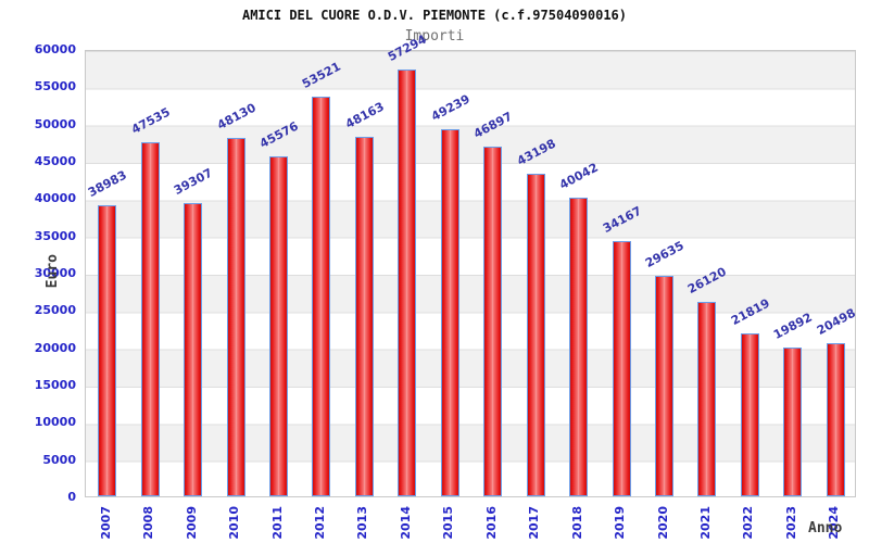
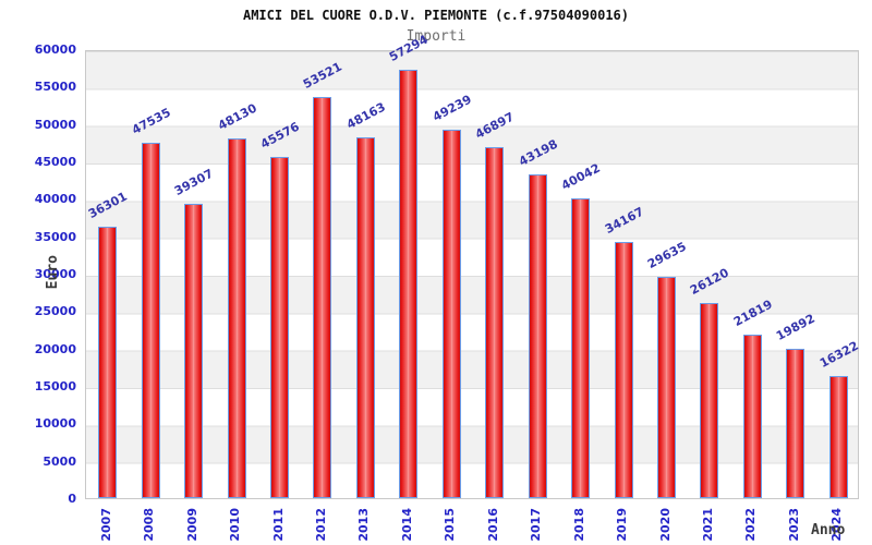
2007: 38983 -> 36301
2024: 20498 -> 16322
